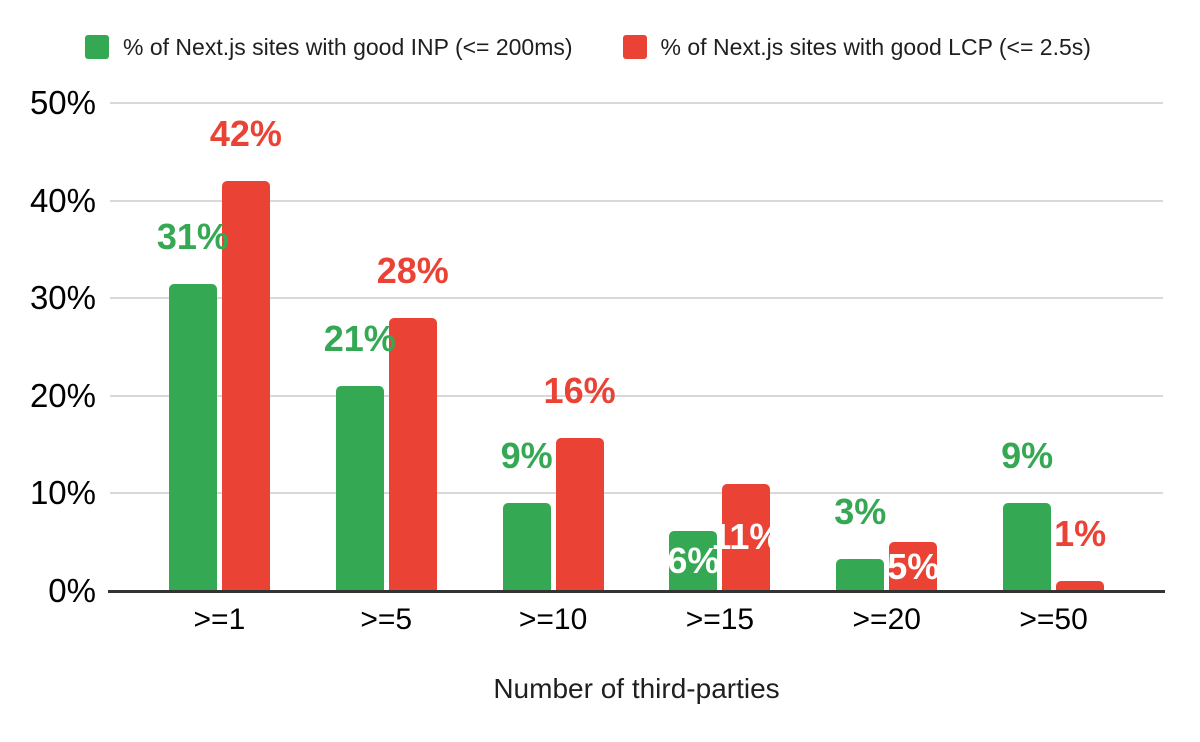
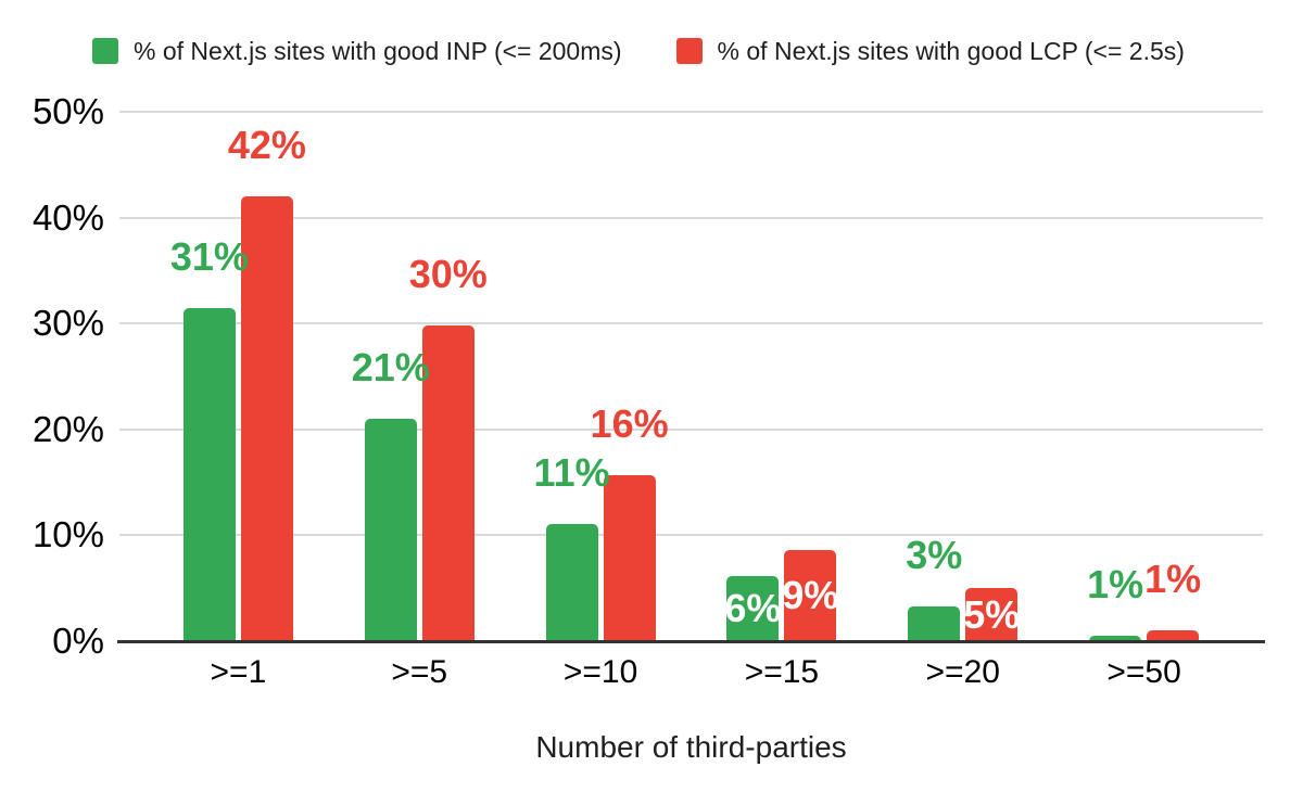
% of Next.js sites with good LCP (<= 2.5s)/>=5: 28% -> 30%
% of Next.js sites with good INP (<= 200ms)/>=10: 9% -> 11%
% of Next.js sites with good LCP (<= 2.5s)/>=15: 11% -> 9%
% of Next.js sites with good INP (<= 200ms)/>=50: 9% -> 1%
